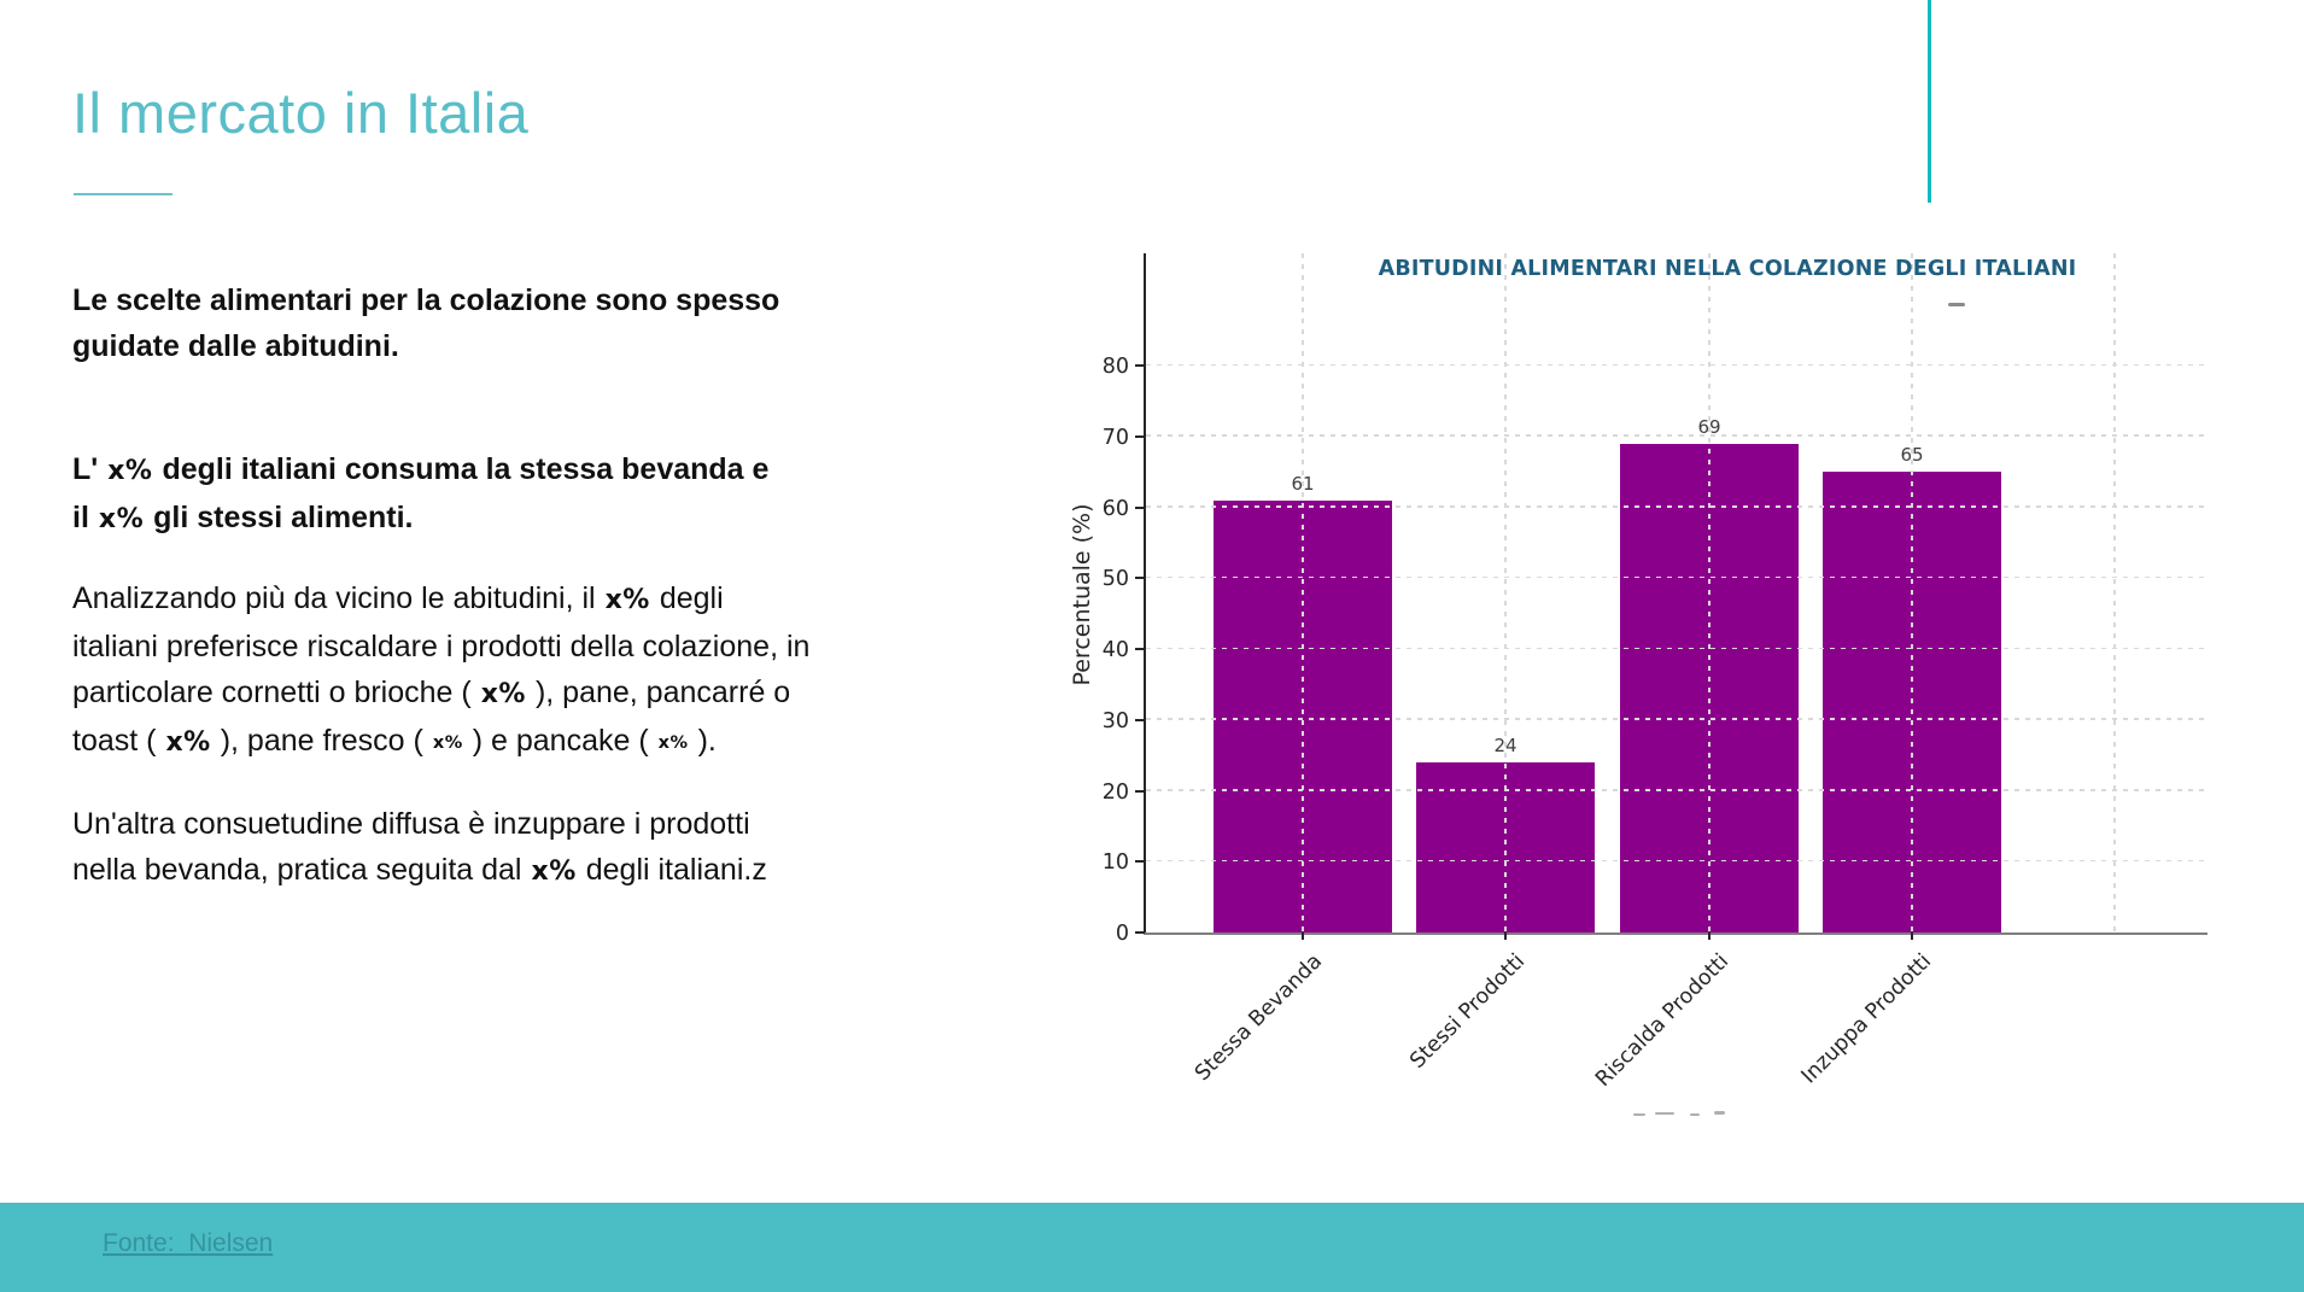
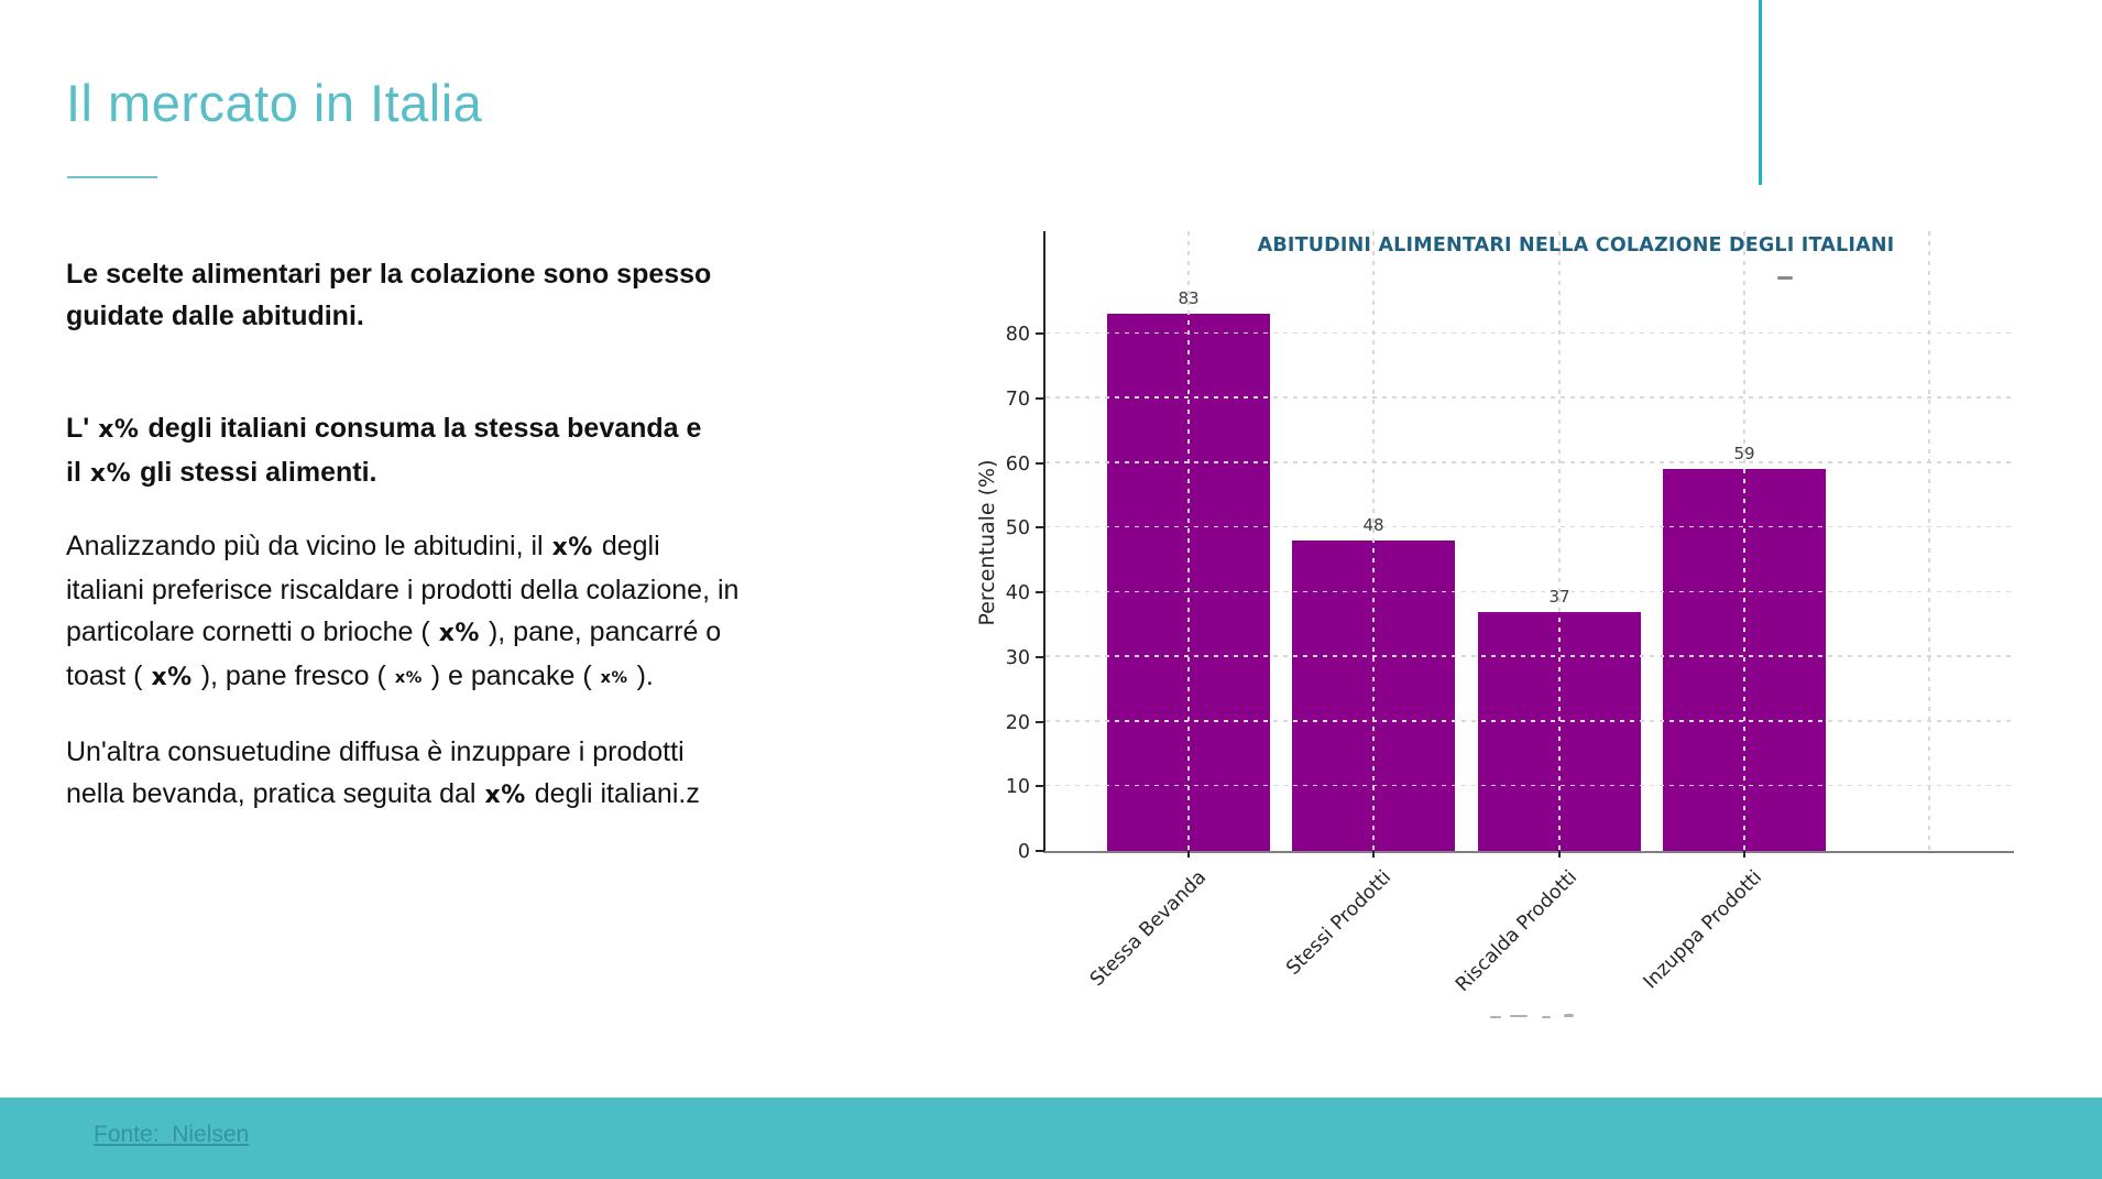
Stessa Bevanda: 61 -> 83
Stessi Prodotti: 24 -> 48
Riscalda Prodotti: 69 -> 37
Inzuppa Prodotti: 65 -> 59
